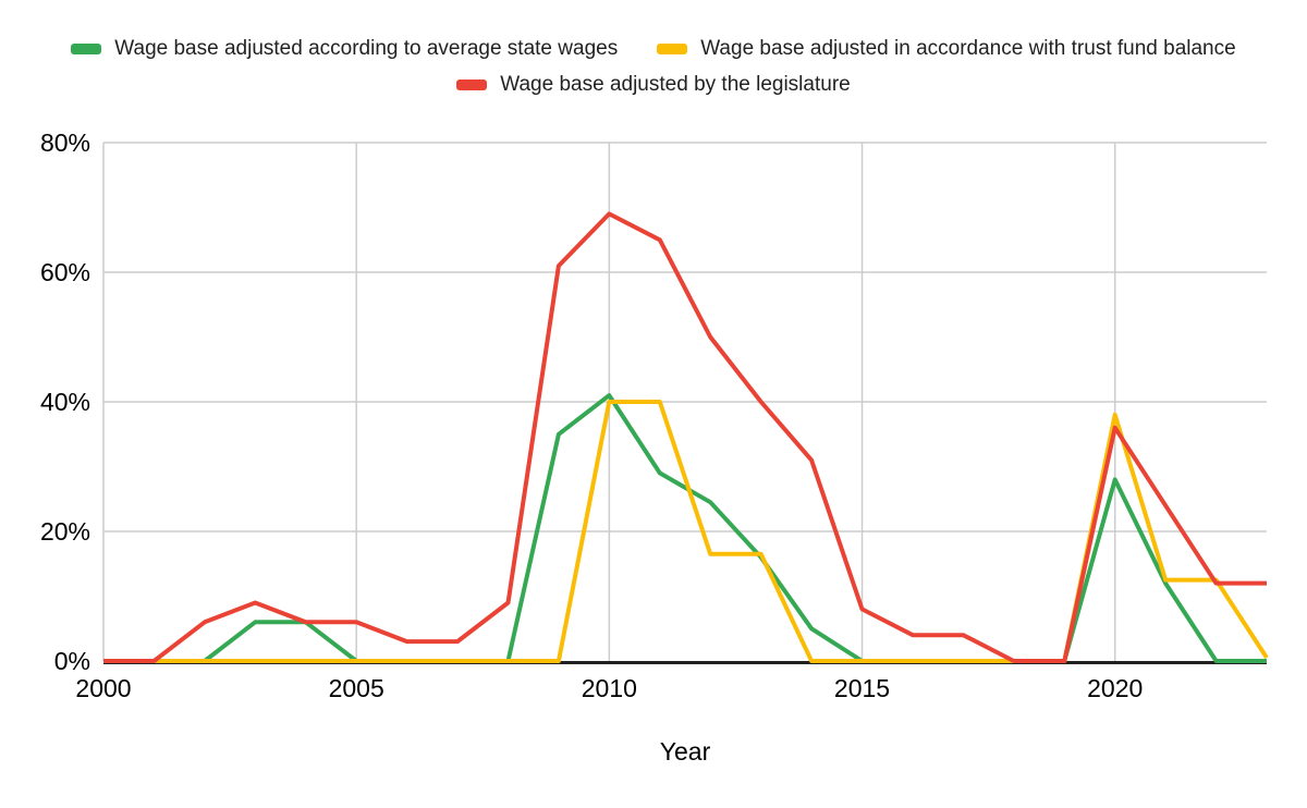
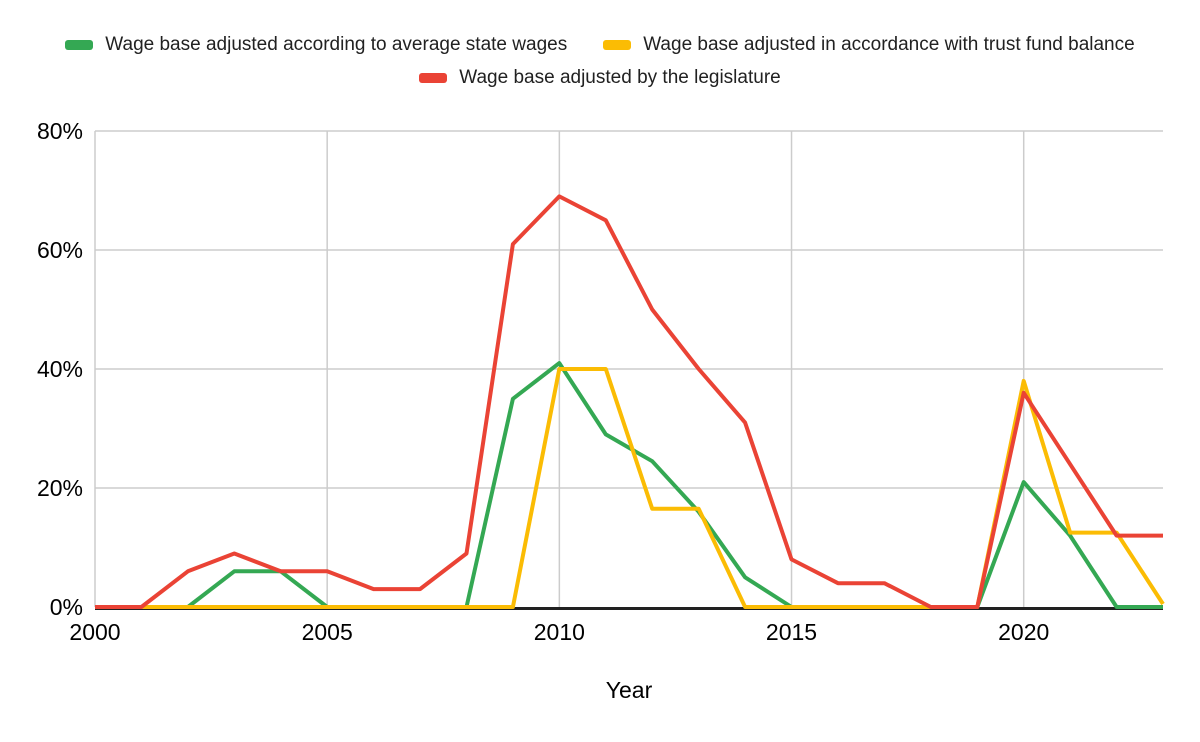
Wage base adjusted according to average state wages/2020: 28% -> 21%
